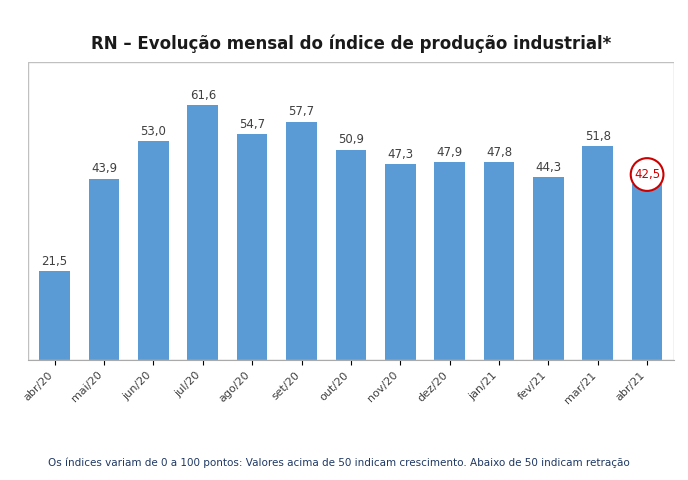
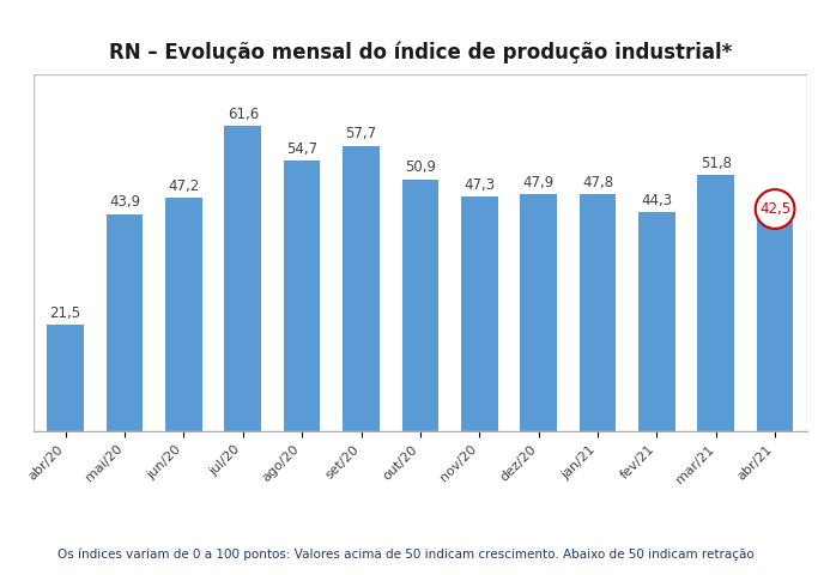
jun/20: 53,0 -> 47,2
